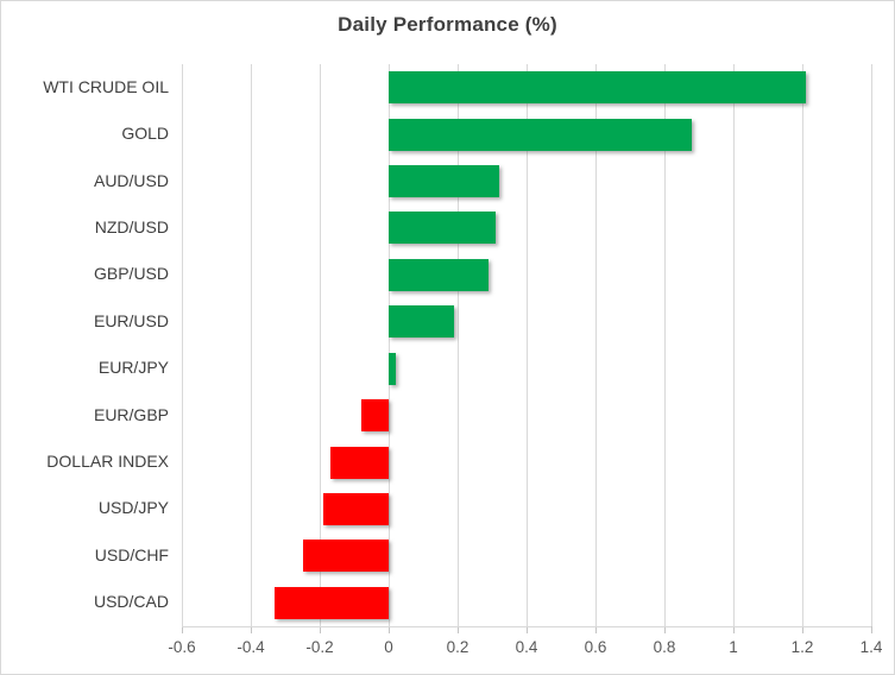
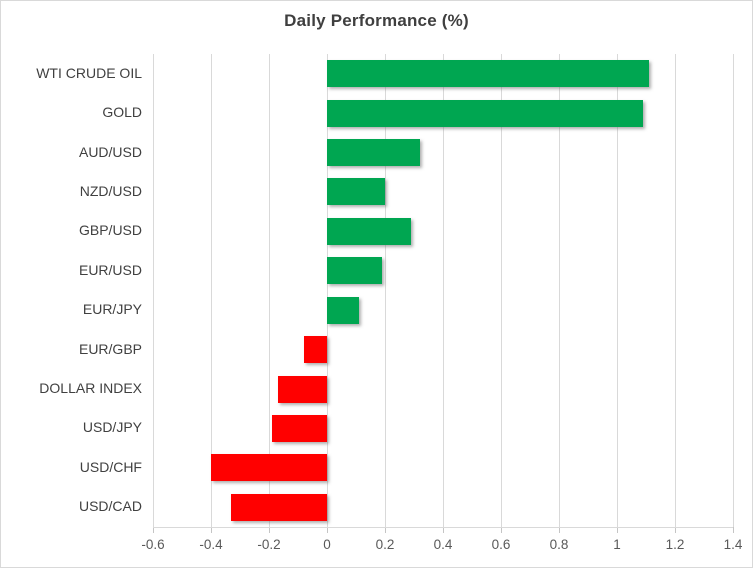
WTI CRUDE OIL: 1.21 -> 1.11
GOLD: 0.88 -> 1.09
NZD/USD: 0.31 -> 0.20
EUR/JPY: 0.02 -> 0.11
USD/CHF: -0.25 -> -0.40
